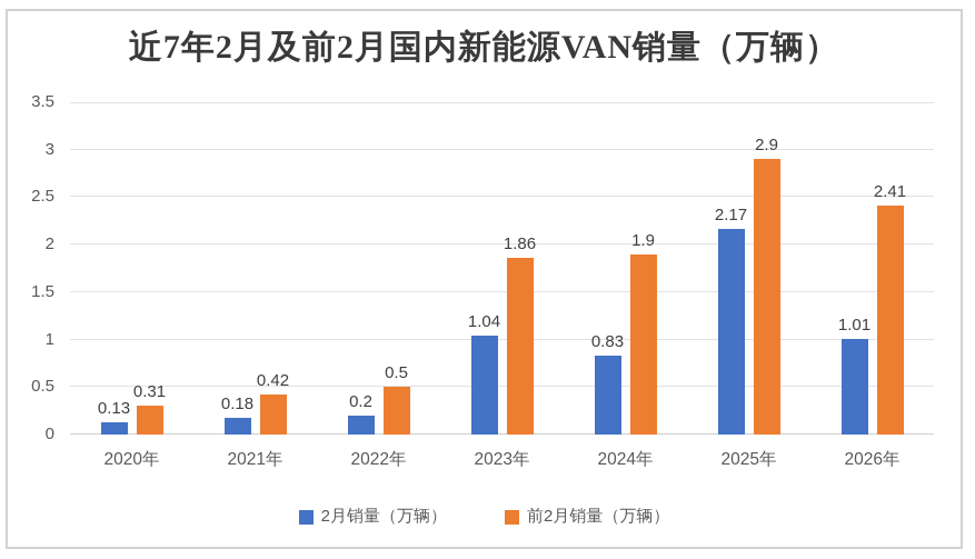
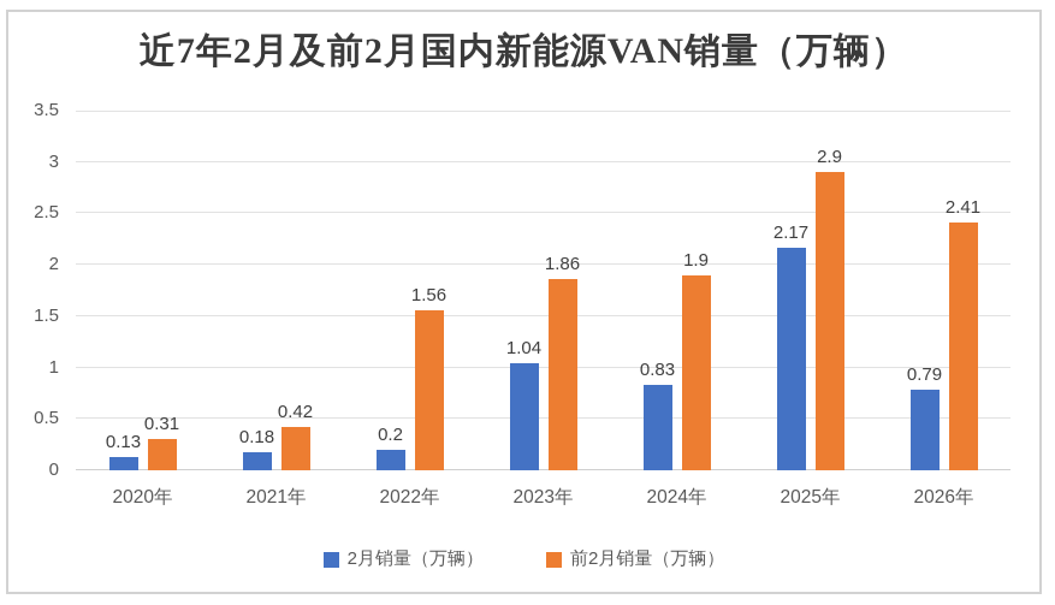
前2月销量（万辆）/2022年: 0.5 -> 1.56
2月销量（万辆）/2026年: 1.01 -> 0.79
